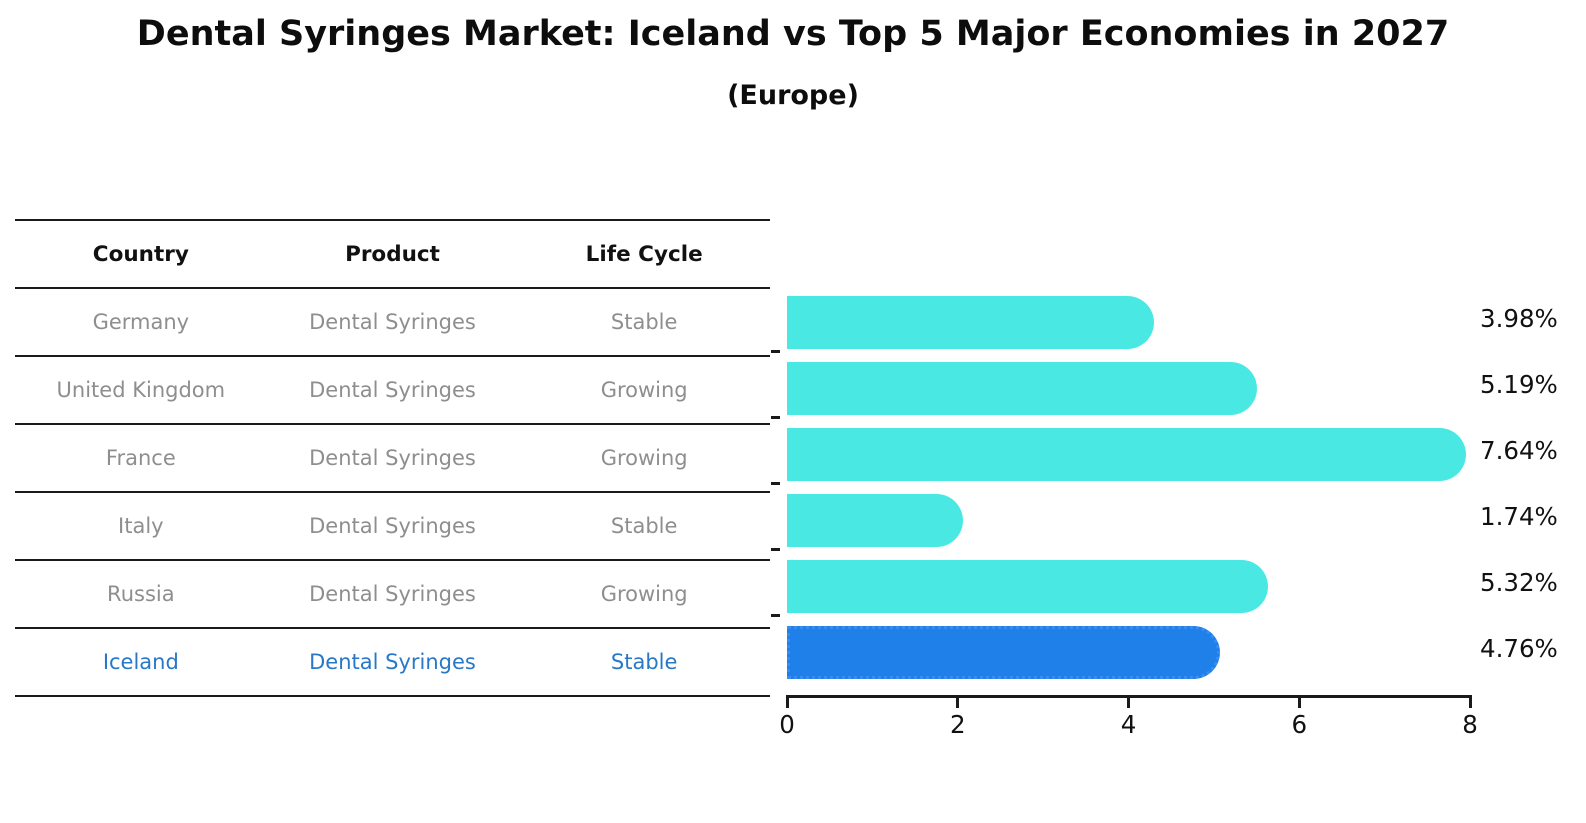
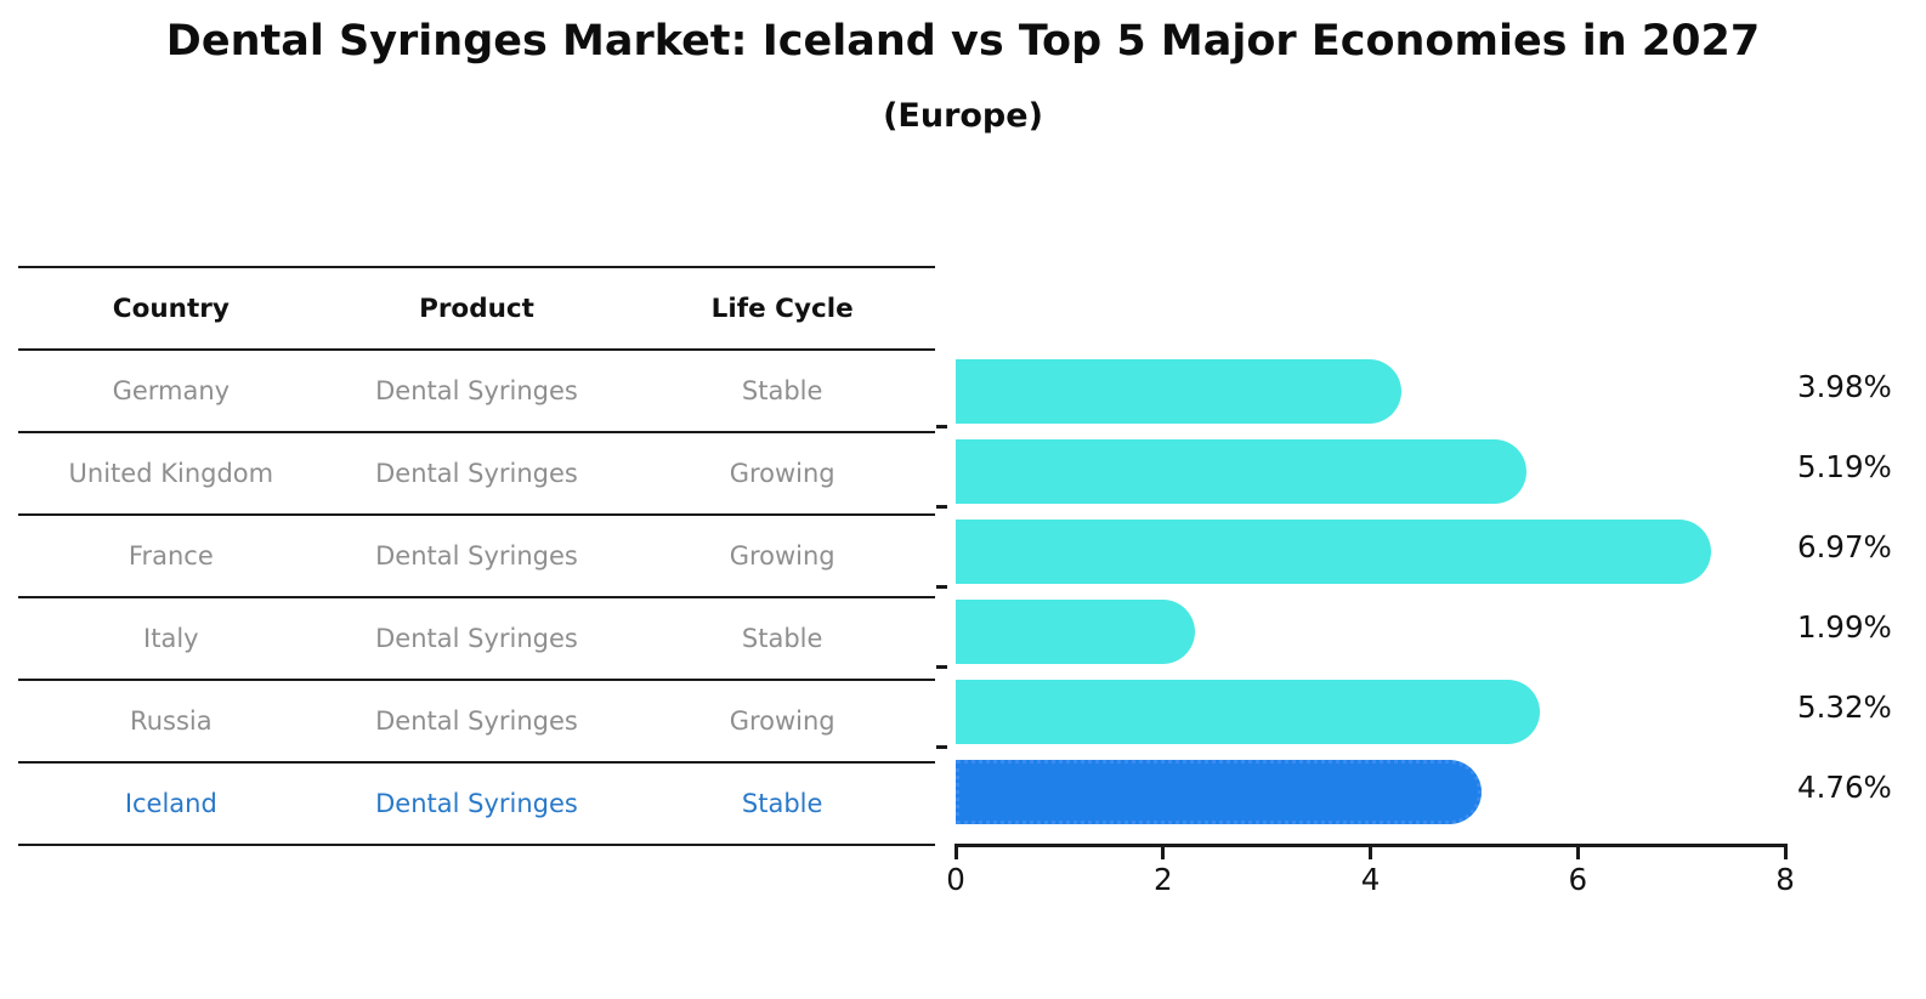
France: 7.64% -> 6.97%
Italy: 1.74% -> 1.99%
